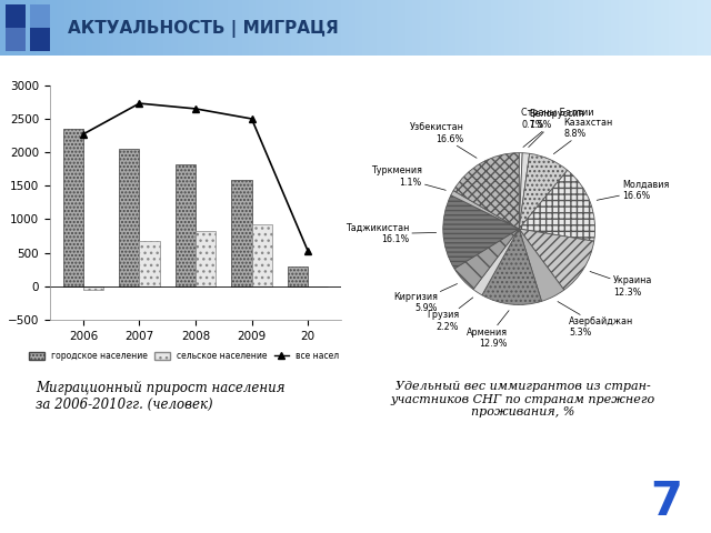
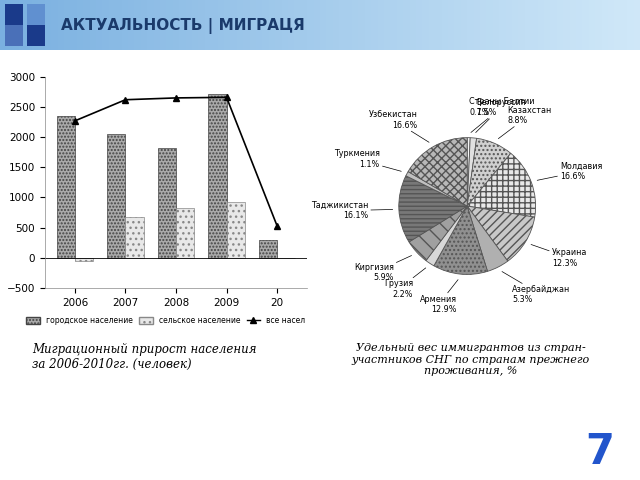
все насел/2007: 2730 -> 2620
городское население/2009: 1580 -> 2720
все насел/2009: 2500 -> 2660
